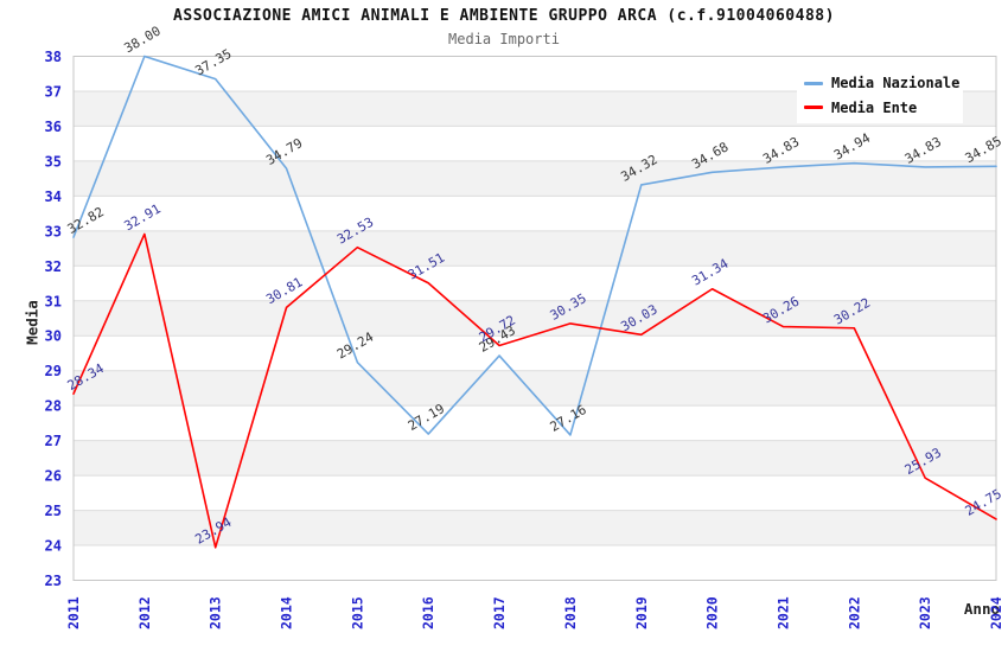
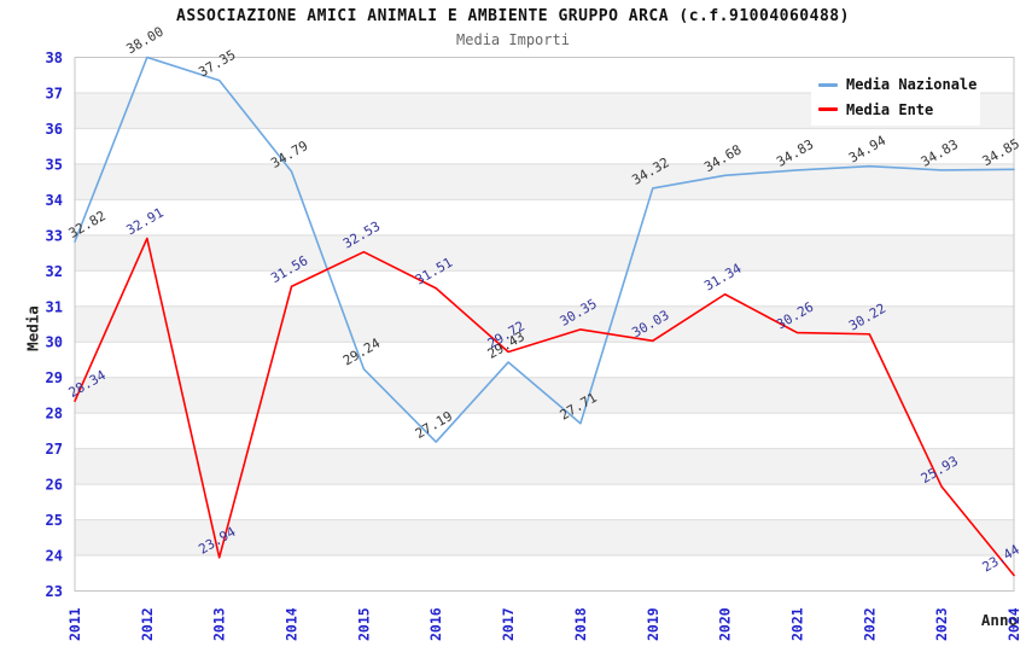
Media Ente/2014: 30.81 -> 31.56
Media Nazionale/2018: 27.16 -> 27.71
Media Ente/2024: 24.75 -> 23.44
